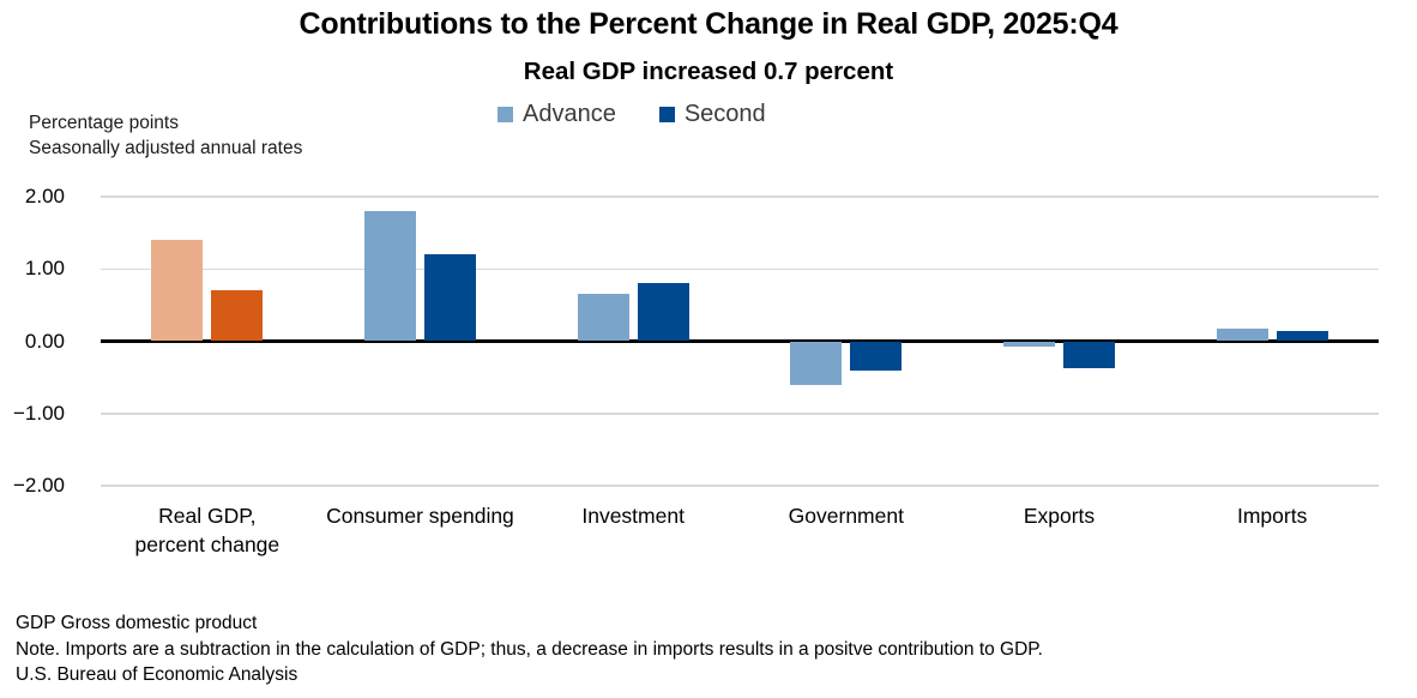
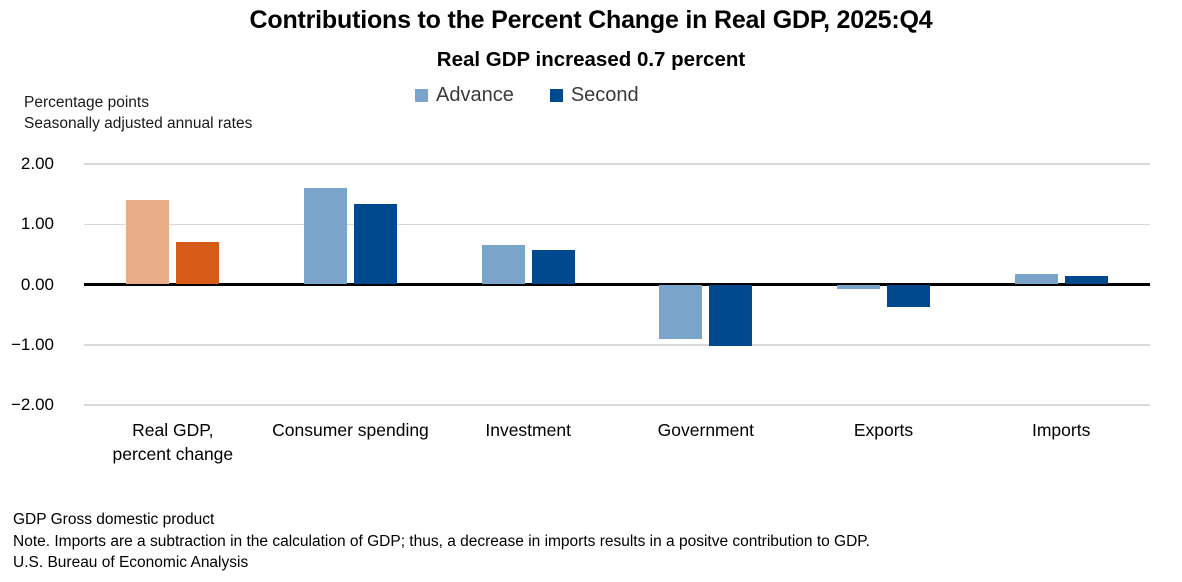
Advance/Consumer spending: 1.8 -> 1.6
Second/Consumer spending: 1.2 -> 1.3
Second/Investment: 0.8 -> 0.6
Advance/Government: -0.6 -> -0.9
Second/Government: -0.4 -> -1.0
